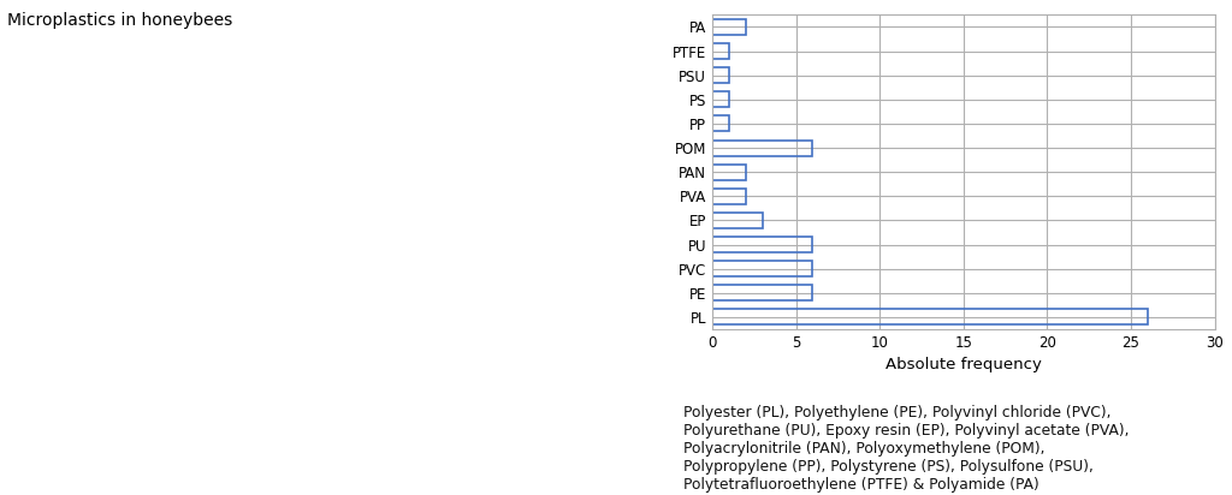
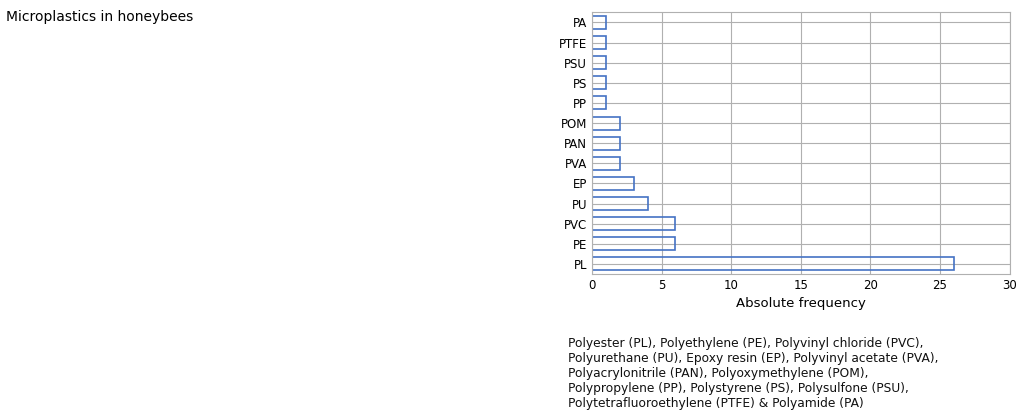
PA: 2 -> 1
POM: 6 -> 2
PU: 6 -> 4
